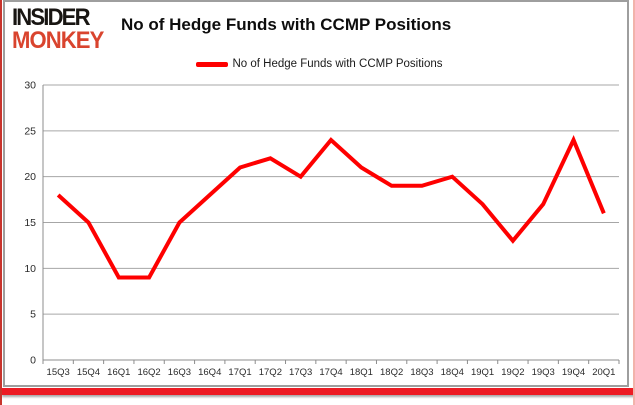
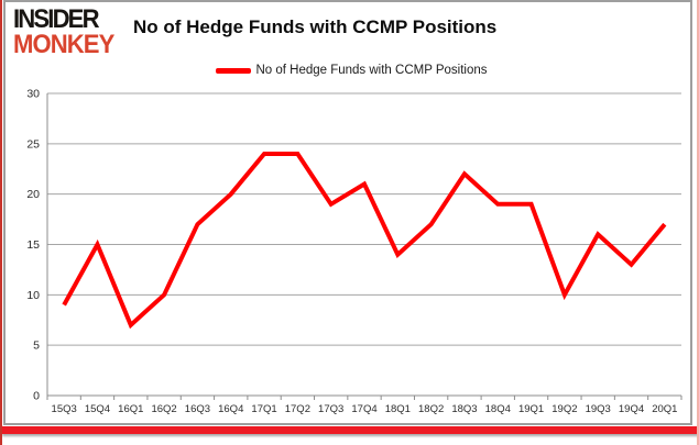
15Q3: 18 -> 9
16Q1: 9 -> 7
16Q2: 9 -> 10
16Q3: 15 -> 17
16Q4: 18 -> 20
17Q1: 21 -> 24
17Q2: 22 -> 24
17Q3: 20 -> 19
17Q4: 24 -> 21
18Q1: 21 -> 14
18Q2: 19 -> 17
18Q3: 19 -> 22
18Q4: 20 -> 19
19Q1: 17 -> 19
19Q2: 13 -> 10
19Q3: 17 -> 16
19Q4: 24 -> 13
20Q1: 16 -> 17
